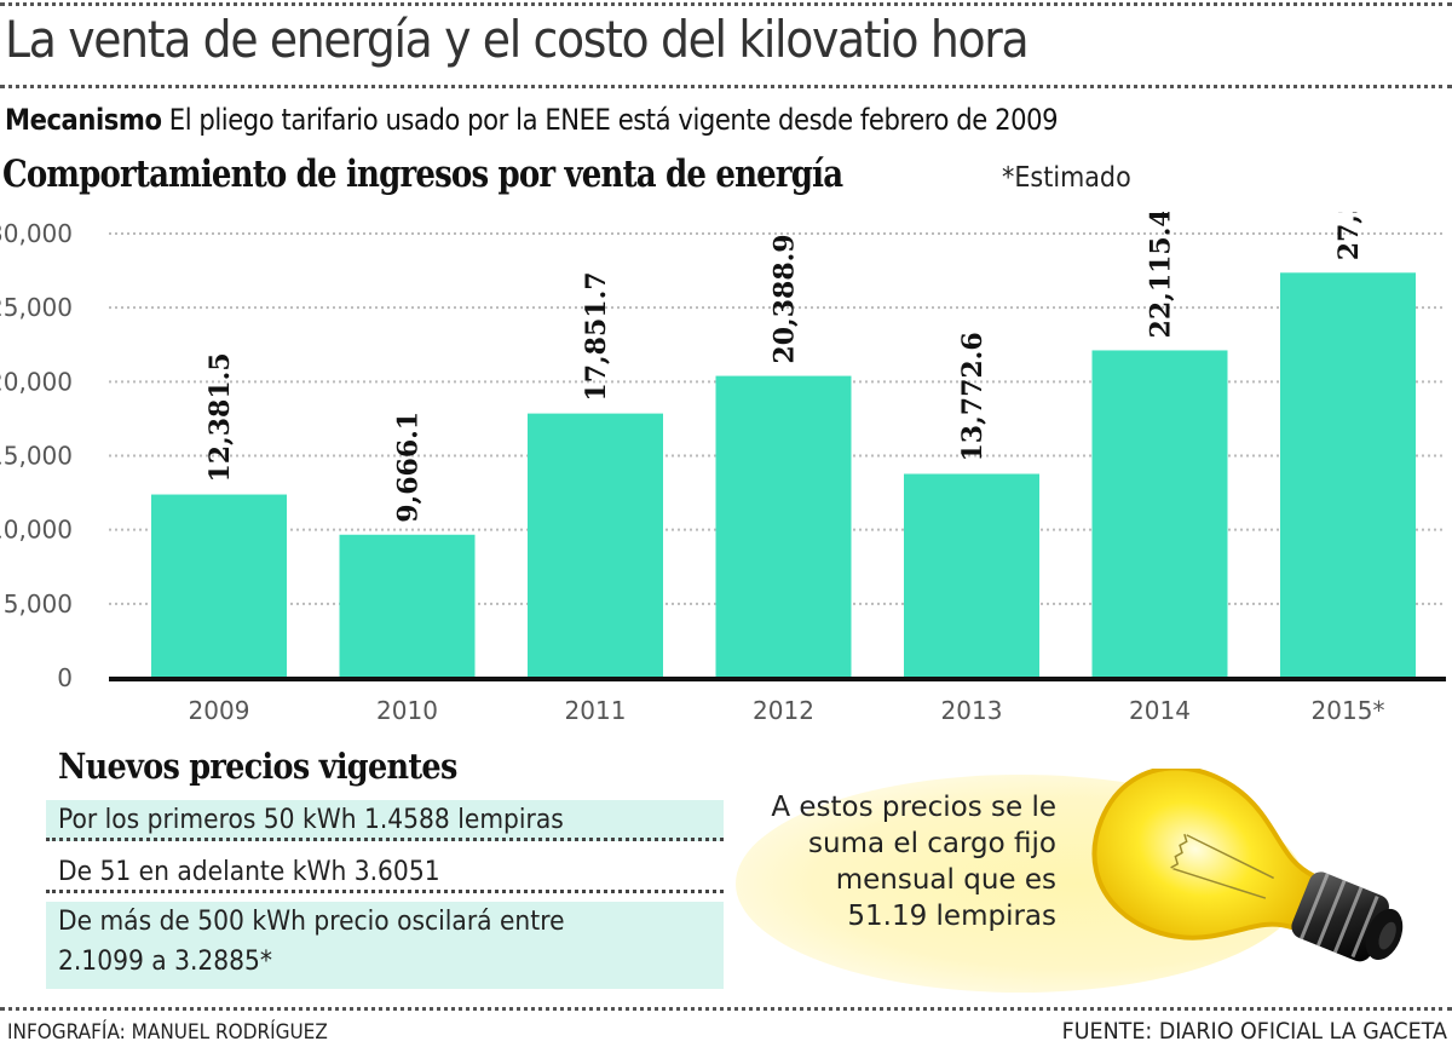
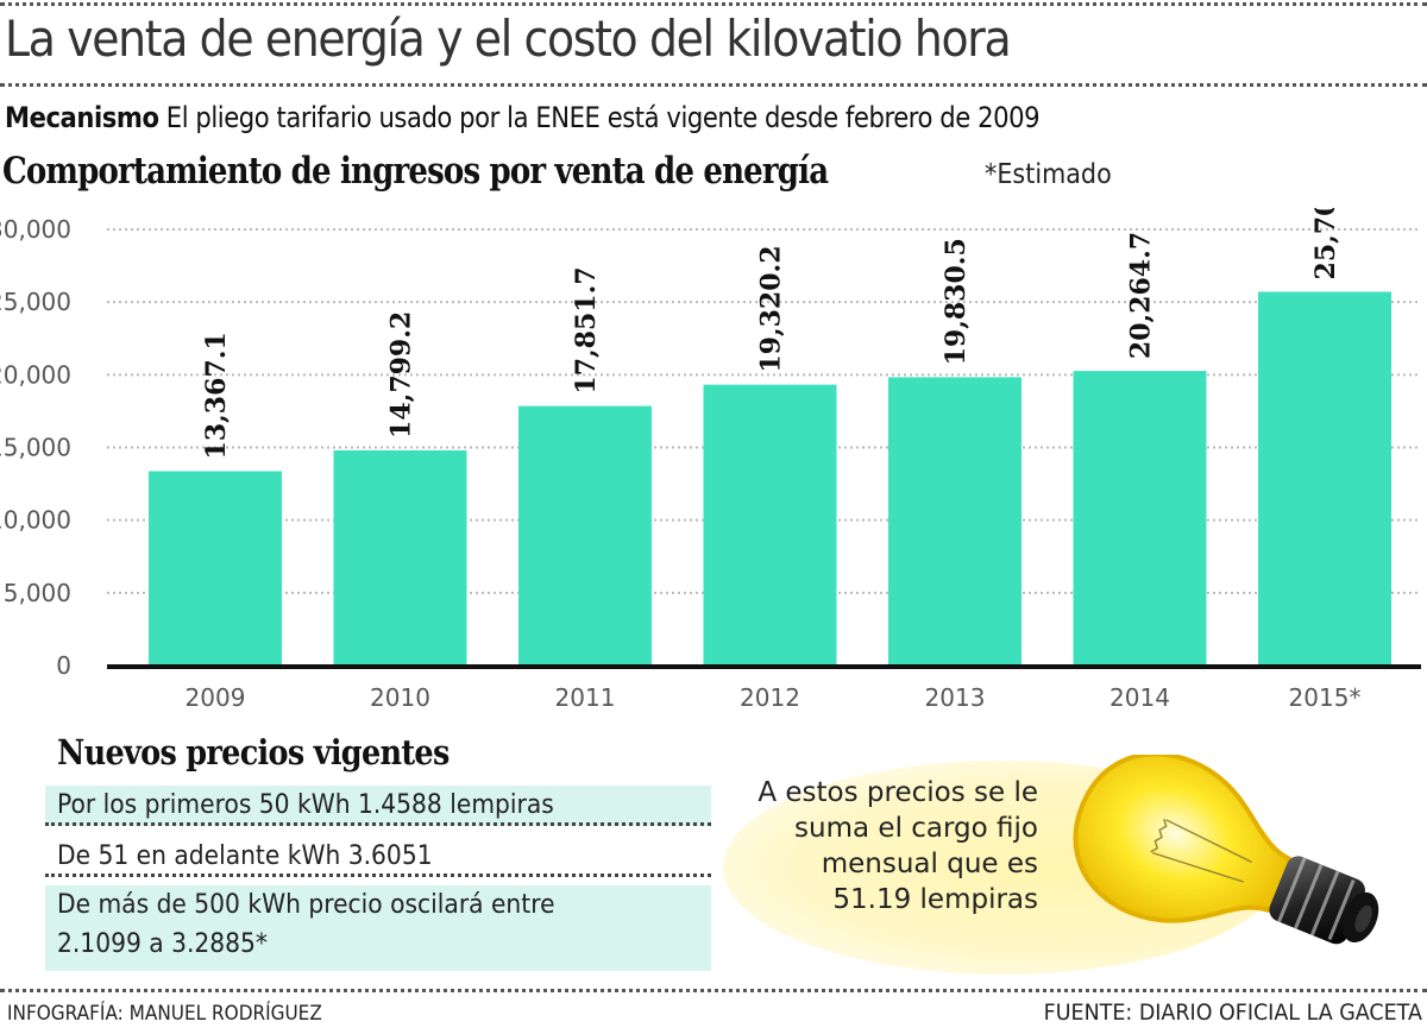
2009: 12,381.5 -> 13,367.1
2010: 9,666.1 -> 14,799.2
2012: 20,388.9 -> 19,320.2
2013: 13,772.6 -> 19,830.5
2014: 22,115.4 -> 20,264.7
2015*: 27,359.3 -> 25,709.1
